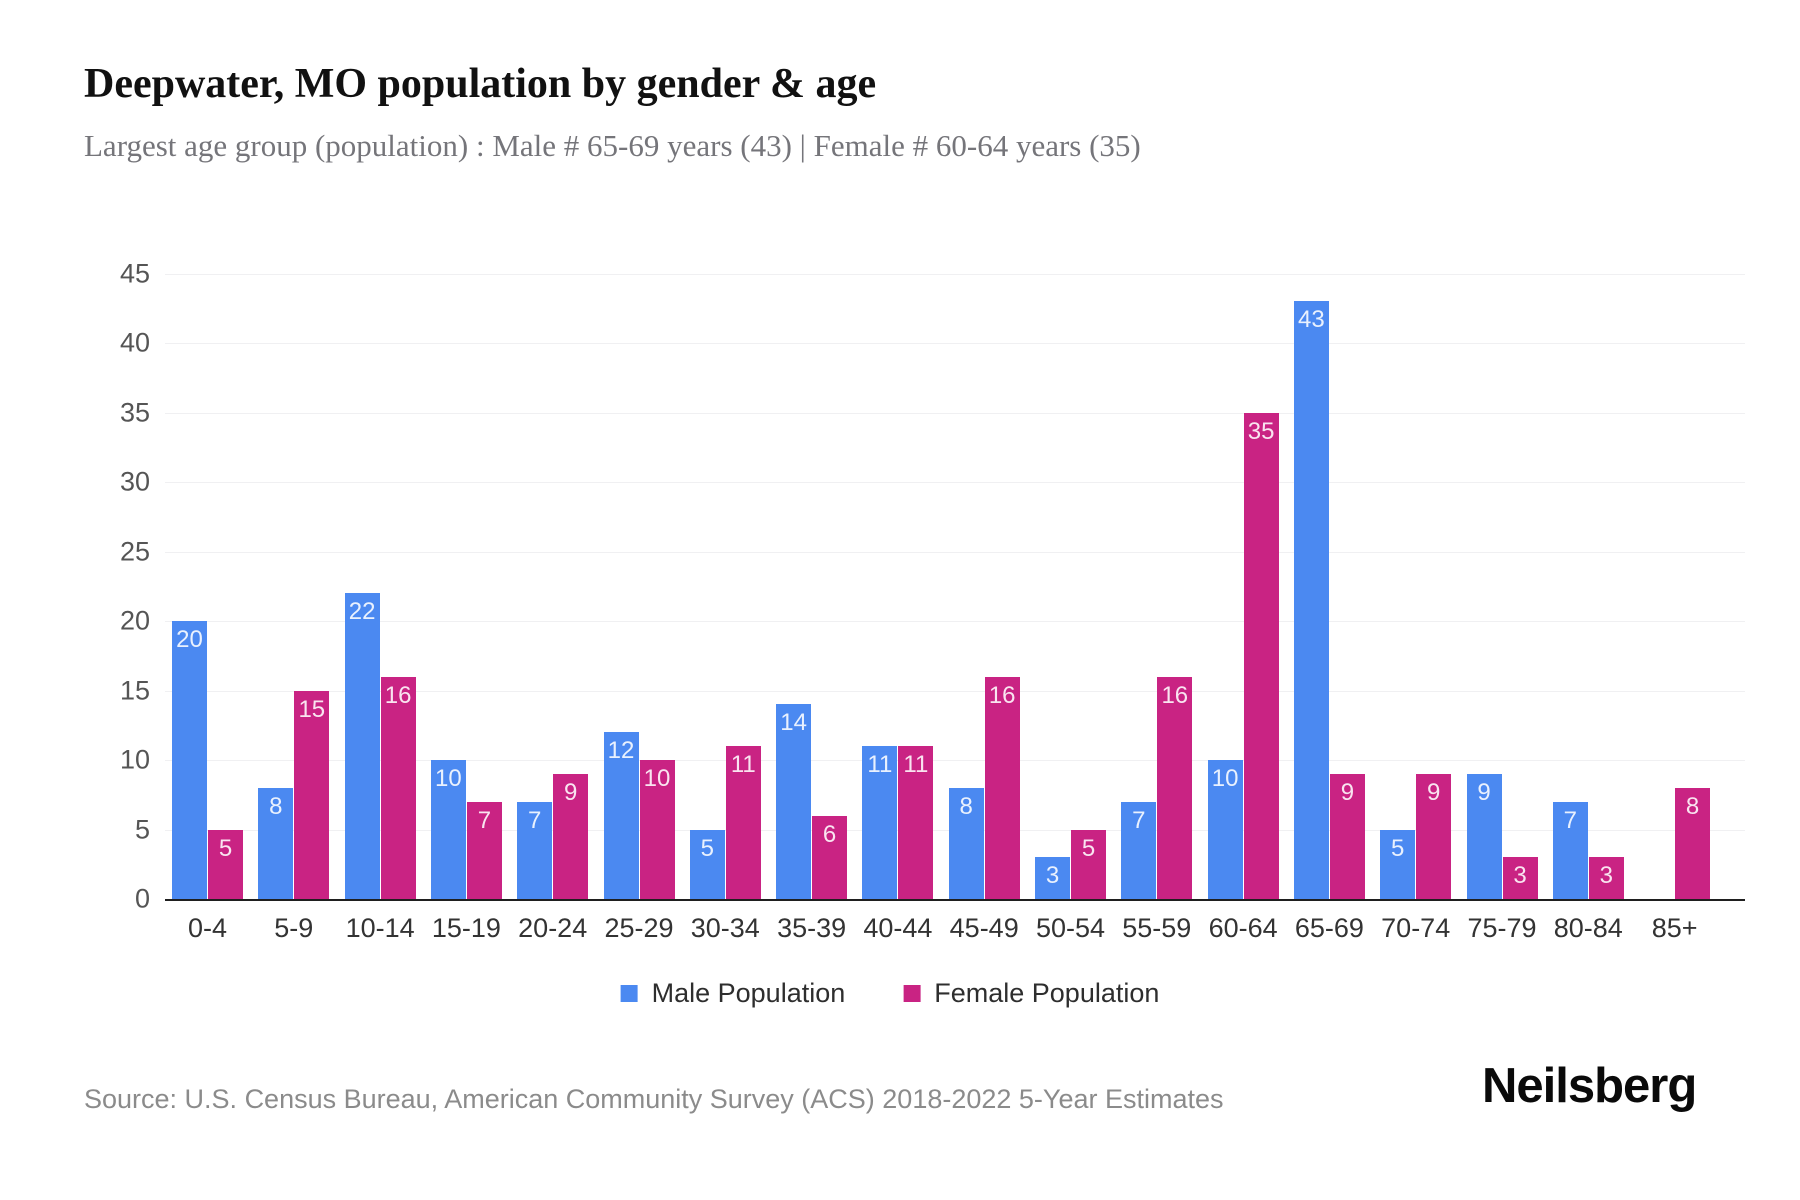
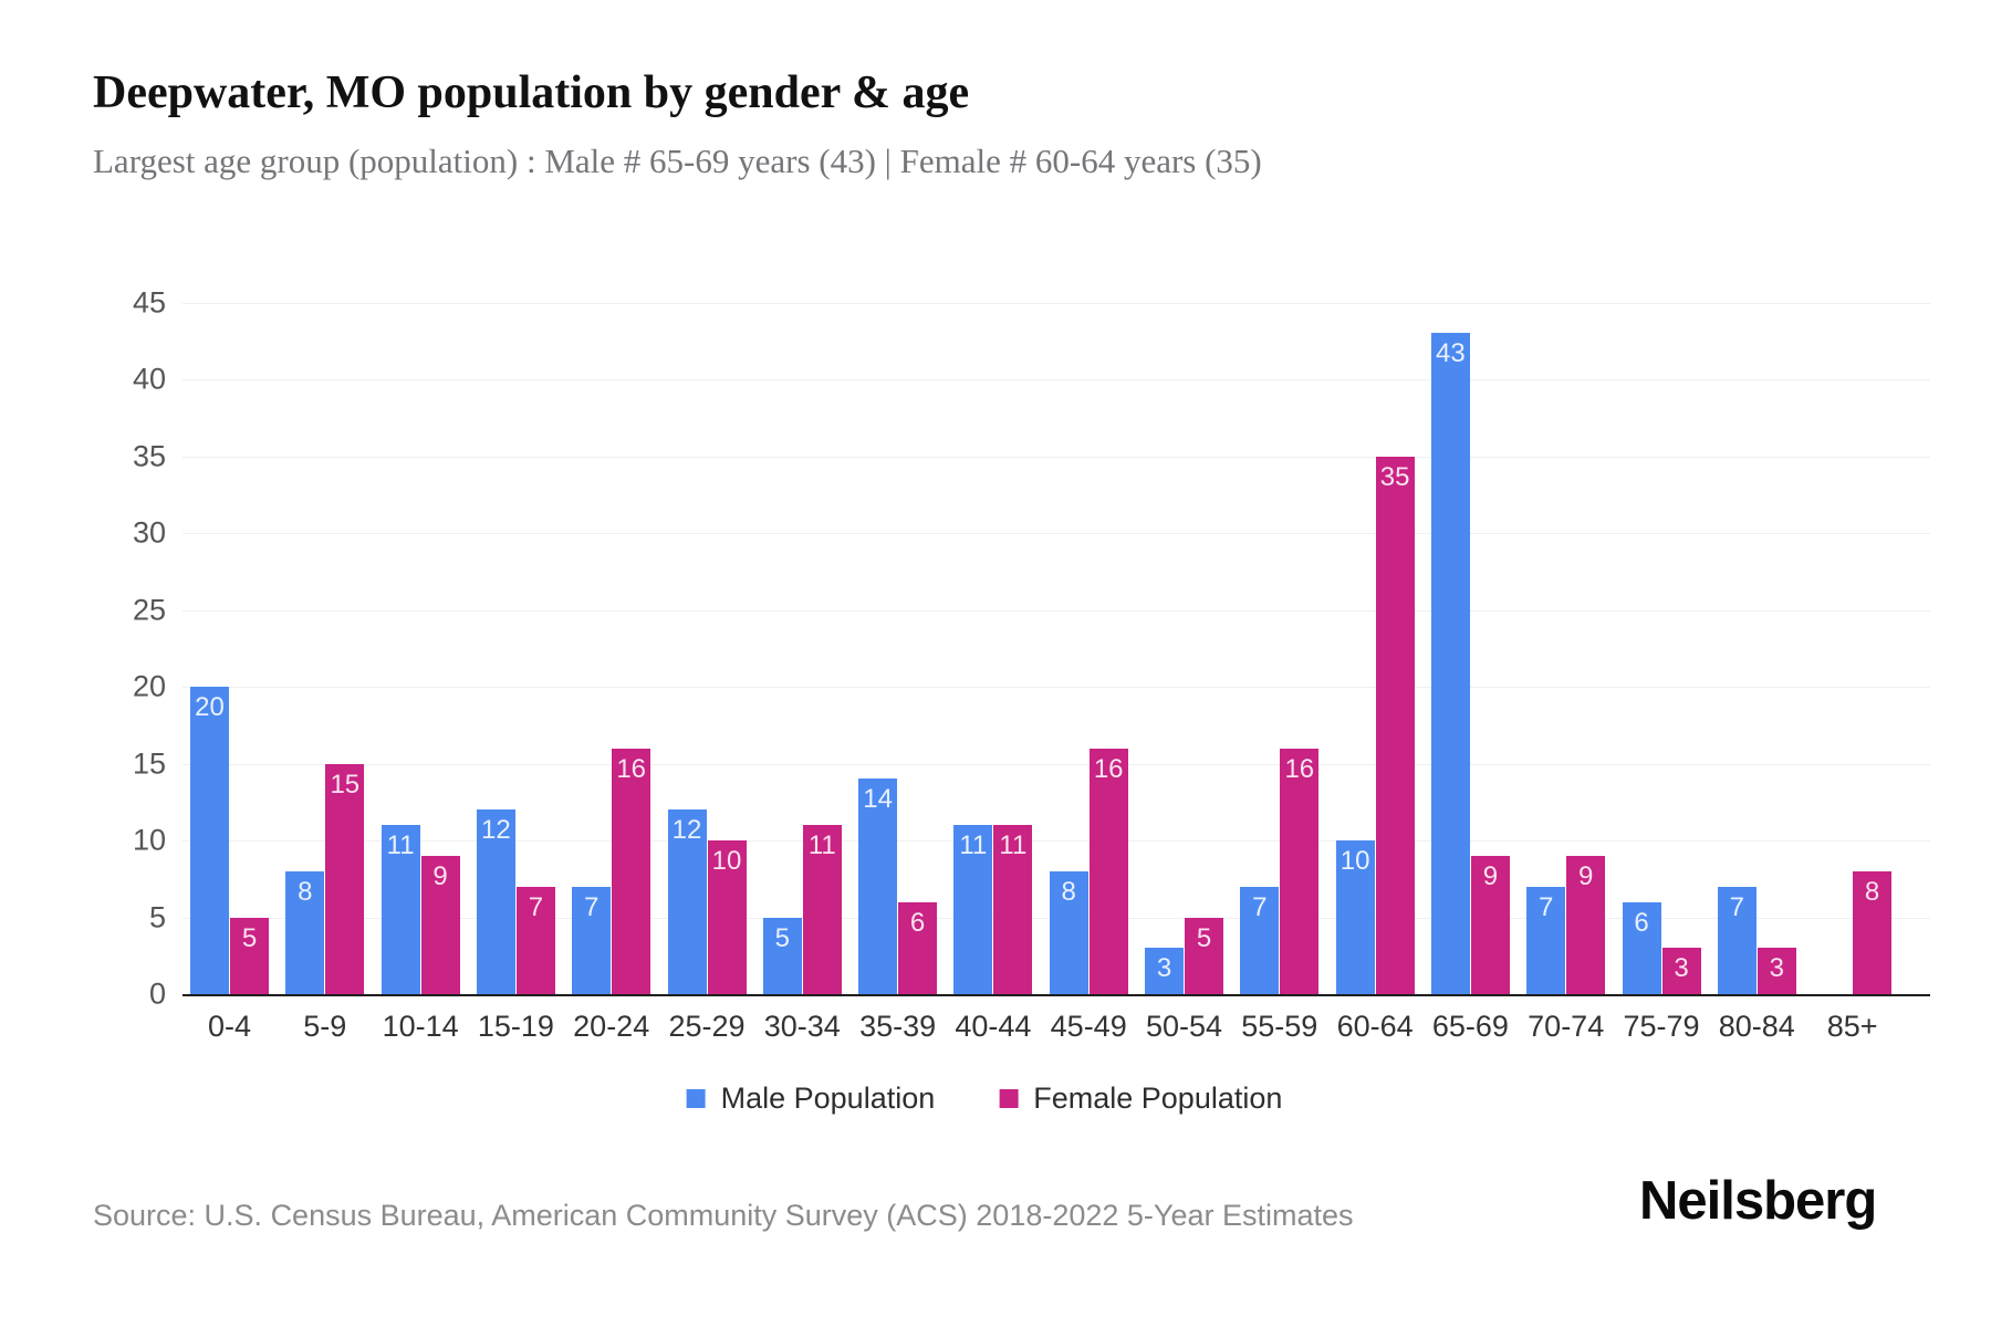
Male Population/10-14: 22 -> 11
Female Population/10-14: 16 -> 9
Male Population/15-19: 10 -> 12
Female Population/20-24: 9 -> 16
Male Population/70-74: 5 -> 7
Male Population/75-79: 9 -> 6
